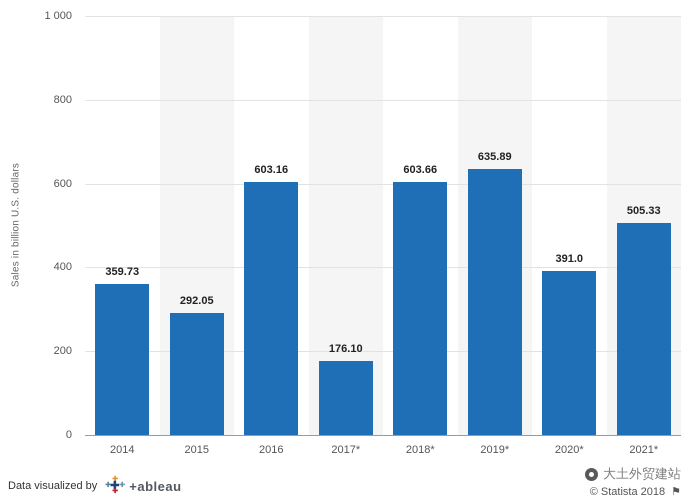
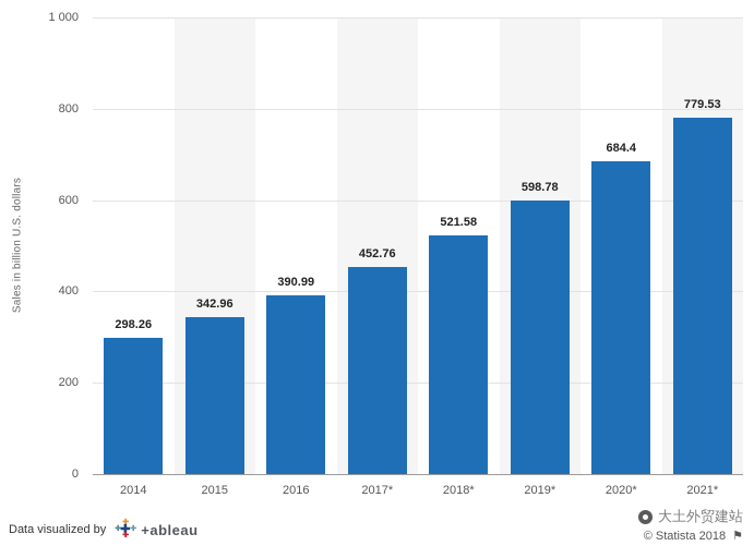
2014: 359.73 -> 298.26
2015: 292.05 -> 342.96
2016: 603.16 -> 390.99
2017*: 176.10 -> 452.76
2018*: 603.66 -> 521.58
2019*: 635.89 -> 598.78
2020*: 391.0 -> 684.4
2021*: 505.33 -> 779.53
